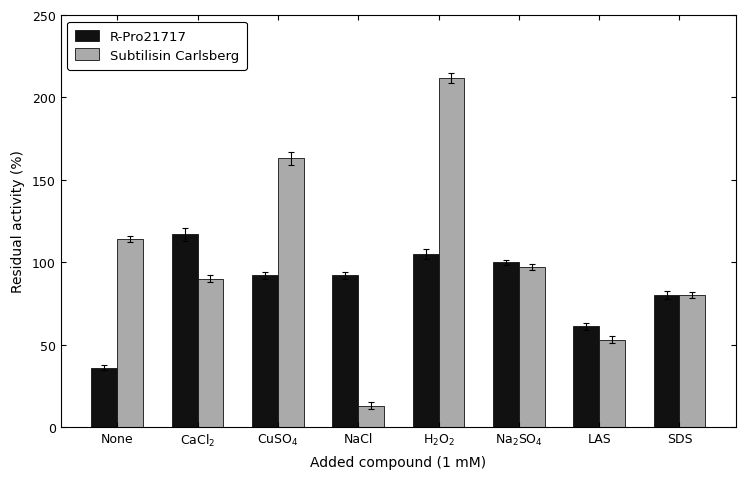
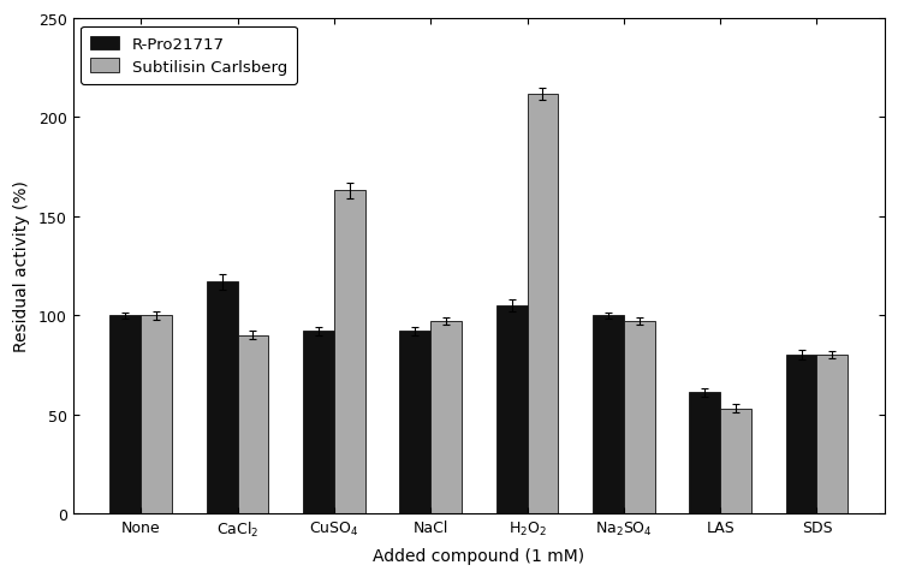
R-Pro21717/None: 36 -> 100
Subtilisin Carlsberg/None: 114 -> 100
Subtilisin Carlsberg/NaCl: 13 -> 97
